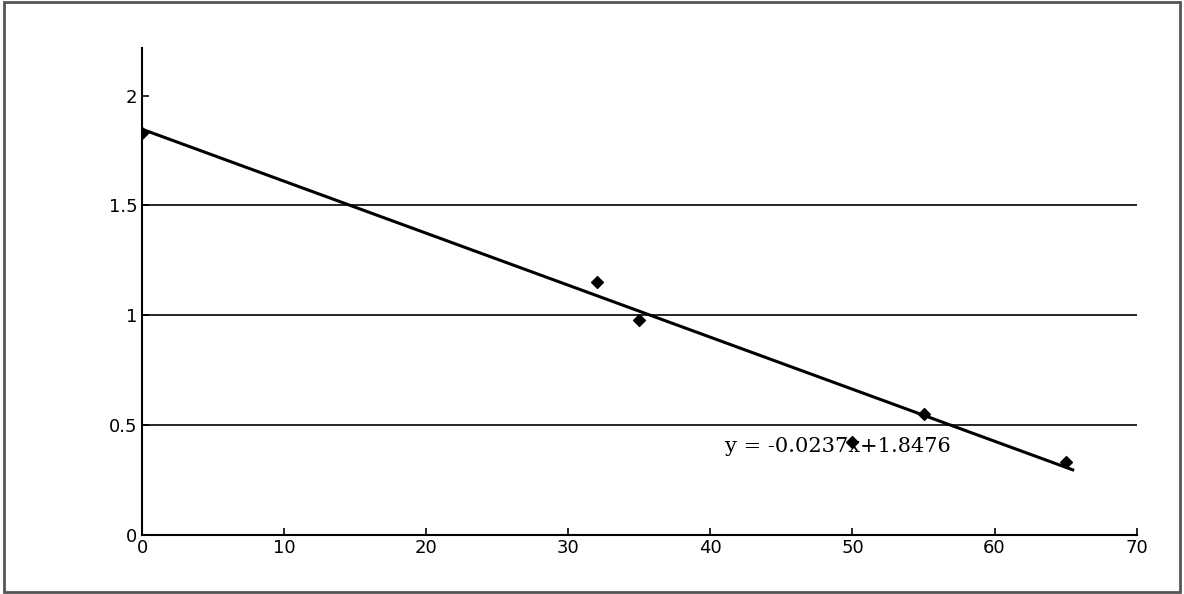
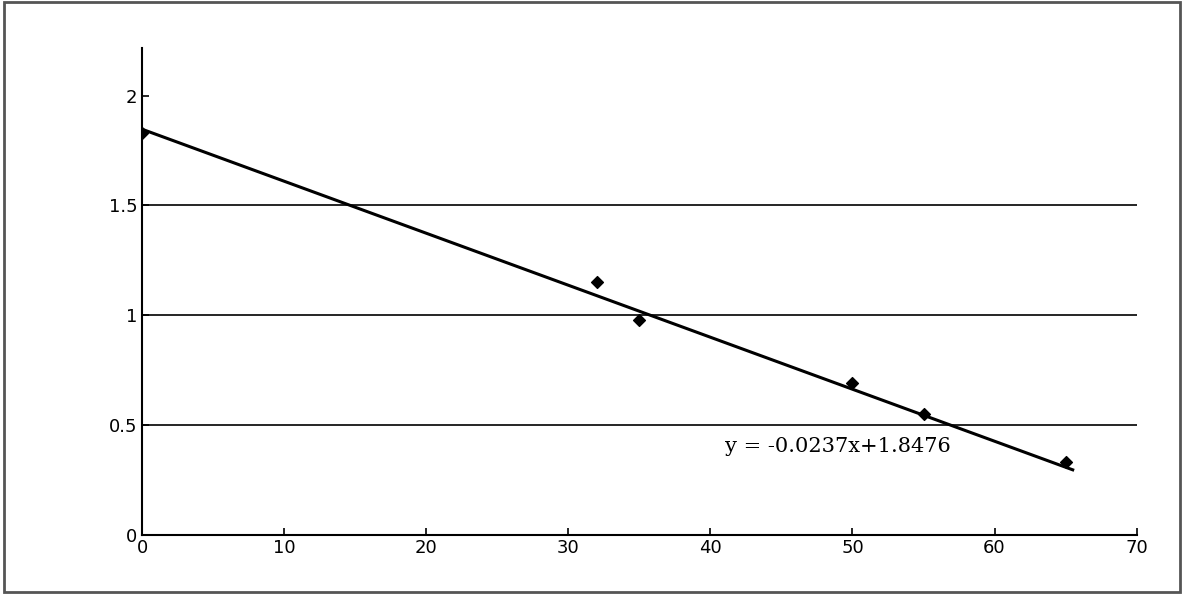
50: 0.42 -> 0.69
